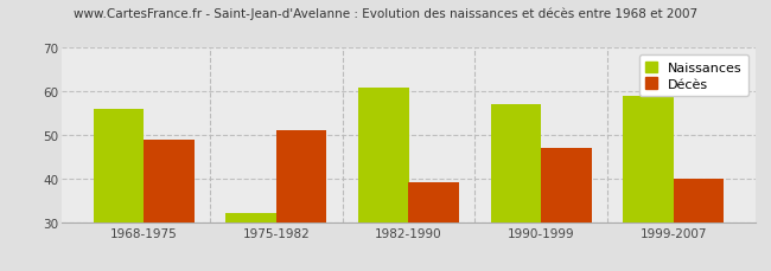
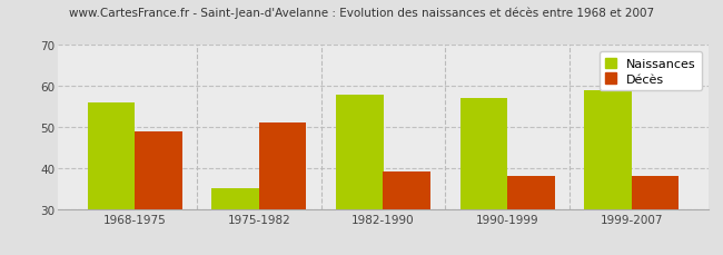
Naissances/1975-1982: 32 -> 35
Naissances/1982-1990: 61 -> 58
Décès/1990-1999: 47 -> 38
Décès/1999-2007: 40 -> 38
